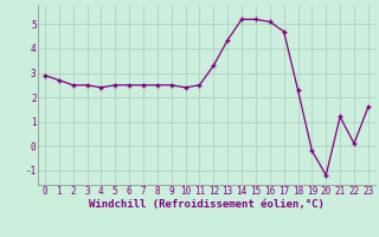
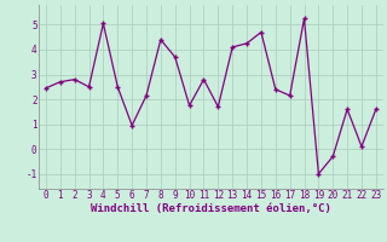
0: 2.90 -> 2.45
2: 2.50 -> 2.80
4: 2.40 -> 5.05
6: 2.50 -> 0.95
7: 2.50 -> 2.15
8: 2.50 -> 4.40
9: 2.50 -> 3.70
10: 2.40 -> 1.75
11: 2.50 -> 2.80
12: 3.30 -> 1.70
13: 4.35 -> 4.10
14: 5.20 -> 4.25
15: 5.20 -> 4.70
16: 5.10 -> 2.40
17: 4.70 -> 2.15
18: 2.30 -> 5.25
19: -0.20 -> -1.00
20: -1.20 -> -0.30
21: 1.20 -> 1.60
